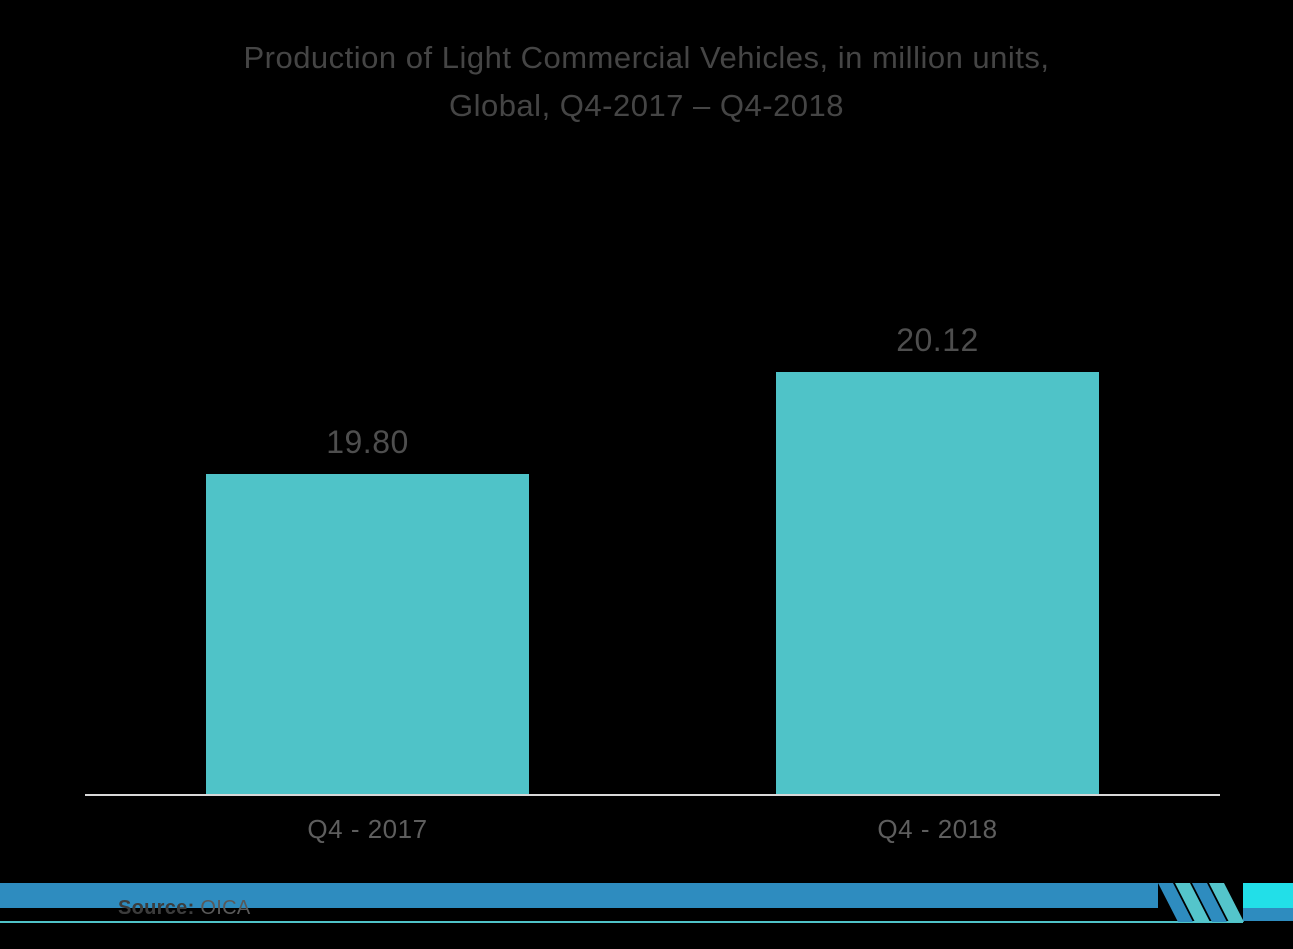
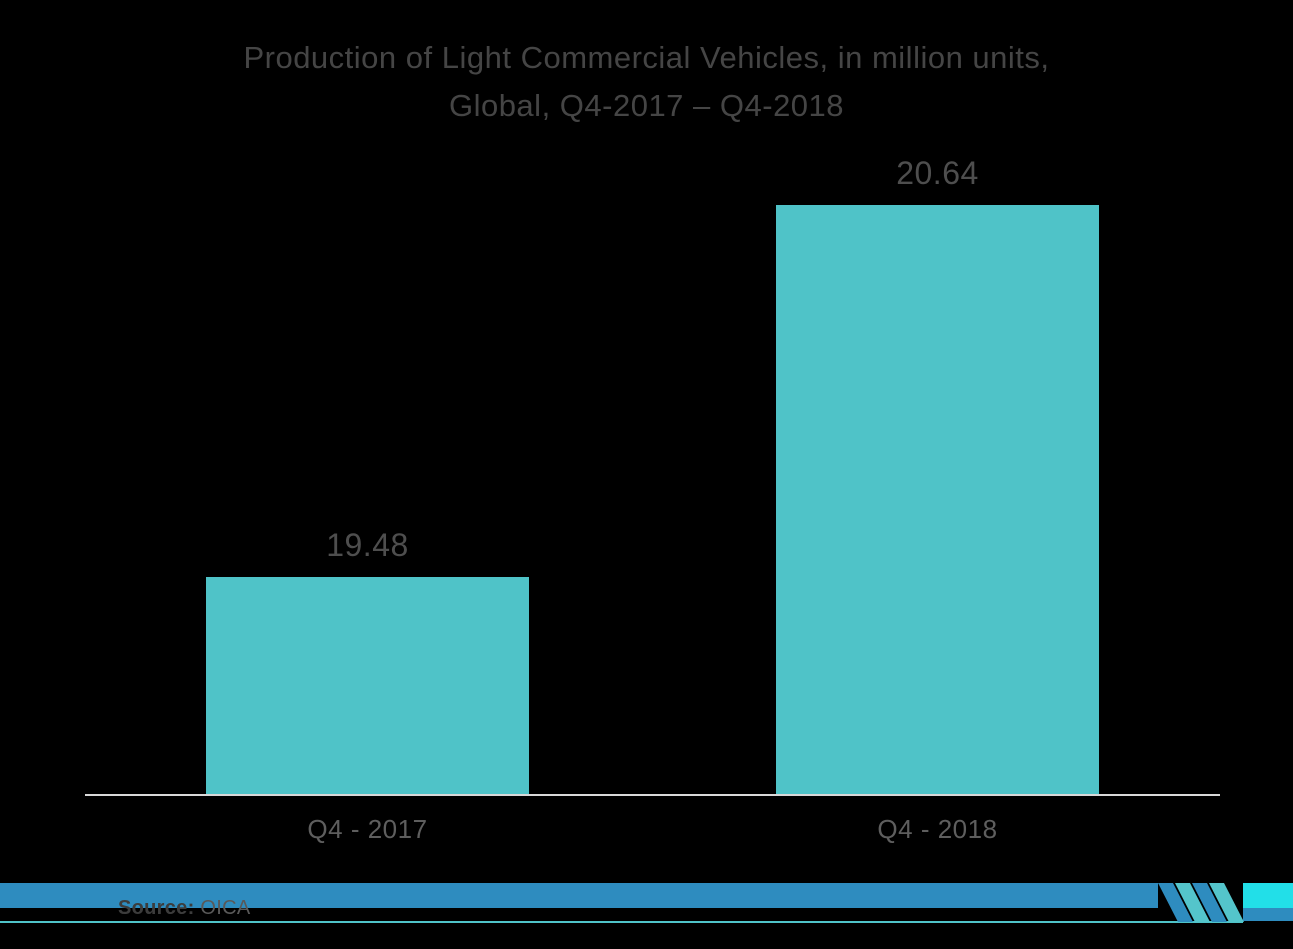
Q4 - 2017: 19.80 -> 19.48
Q4 - 2018: 20.12 -> 20.64
